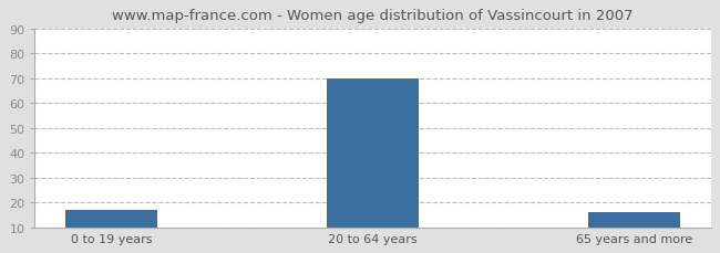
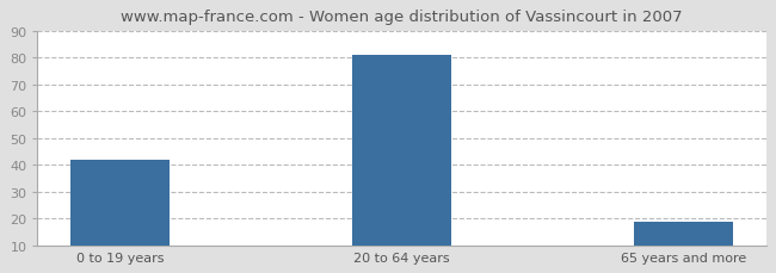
0 to 19 years: 17 -> 42
20 to 64 years: 70 -> 81
65 years and more: 16 -> 19
